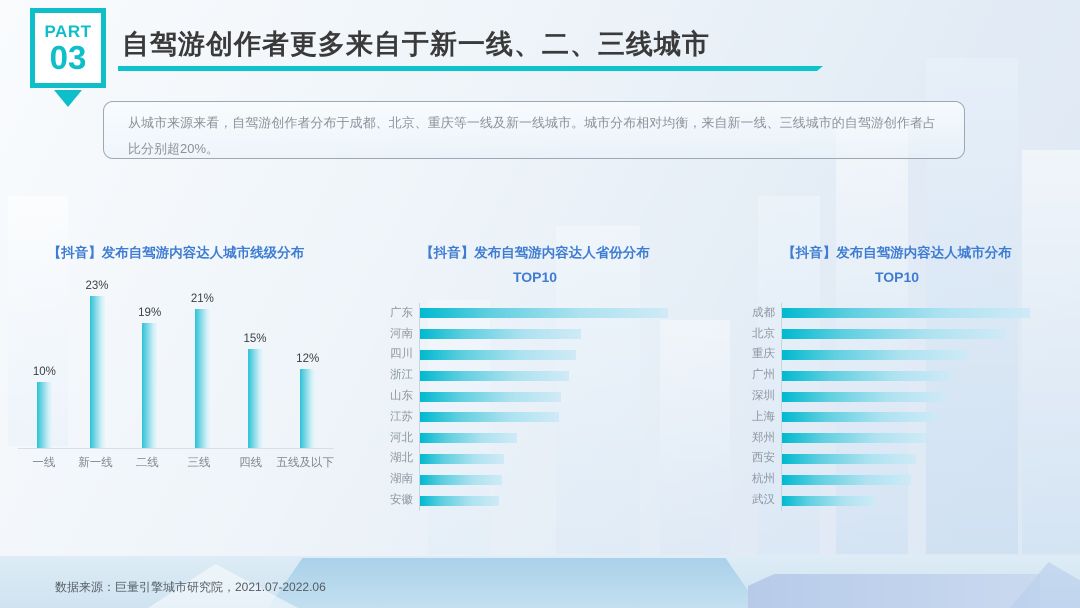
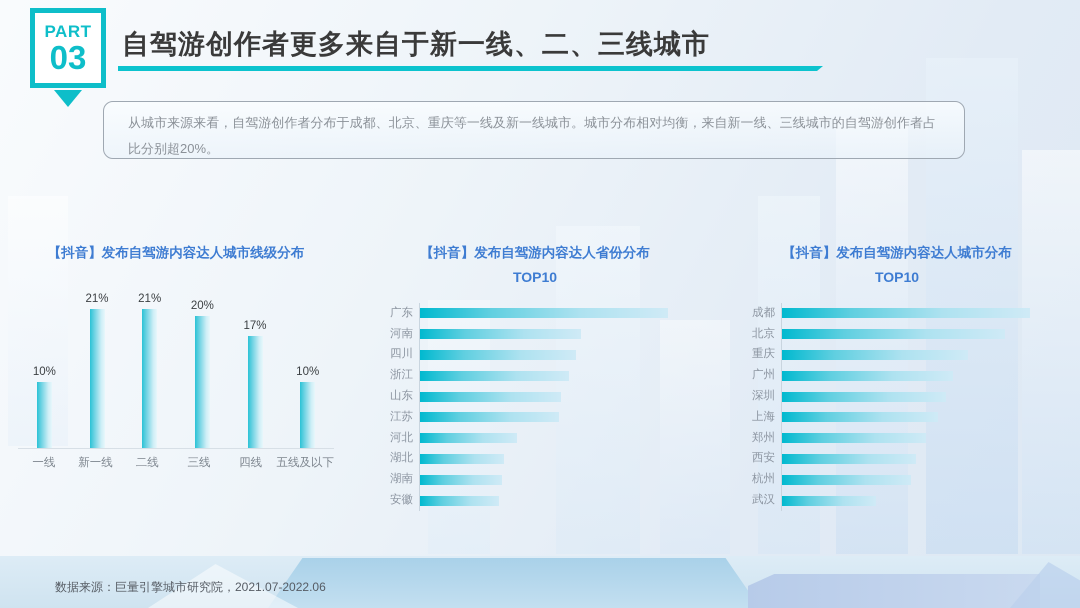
【抖音】发布自驾游内容达人城市线级分布/新一线: 23% -> 21%
【抖音】发布自驾游内容达人城市线级分布/二线: 19% -> 21%
【抖音】发布自驾游内容达人城市线级分布/三线: 21% -> 20%
【抖音】发布自驾游内容达人城市线级分布/四线: 15% -> 17%
【抖音】发布自驾游内容达人城市线级分布/五线及以下: 12% -> 10%
